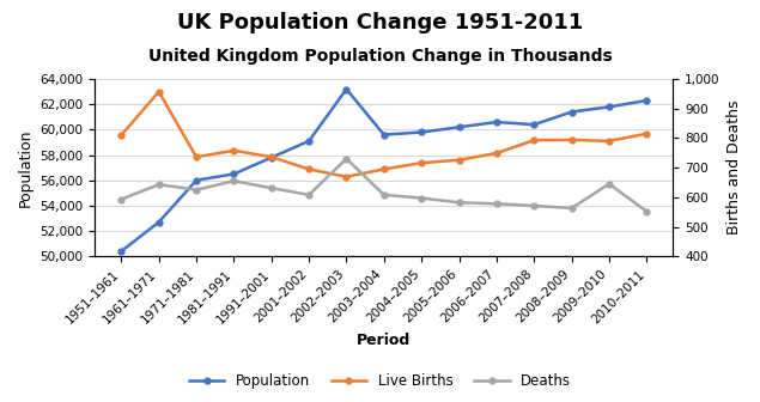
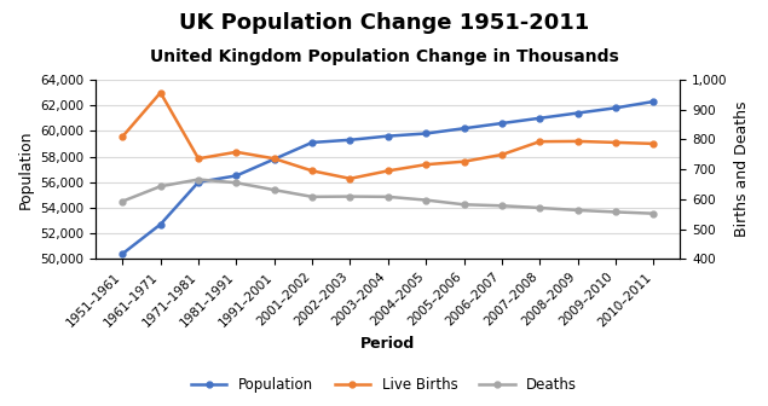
Deaths/1971–1981: 625 -> 666
Population/2002–2003: 63,200 -> 59,300
Deaths/2002–2003: 730 -> 609
Population/2007–2008: 60,400 -> 61,000
Deaths/2009–2010: 645 -> 557
Live Births/2010–2011: 815 -> 786
